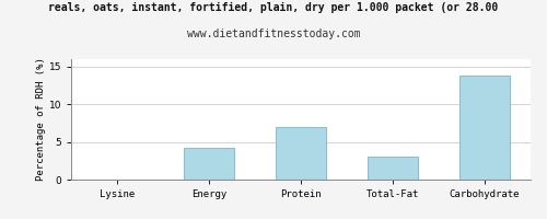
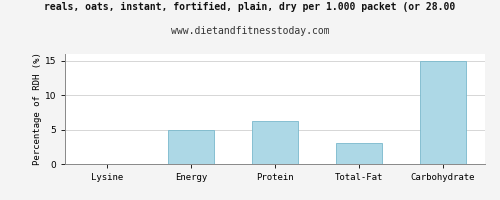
Energy: 4.2 -> 5.0
Protein: 7.0 -> 6.2
Carbohydrate: 13.8 -> 15.0
